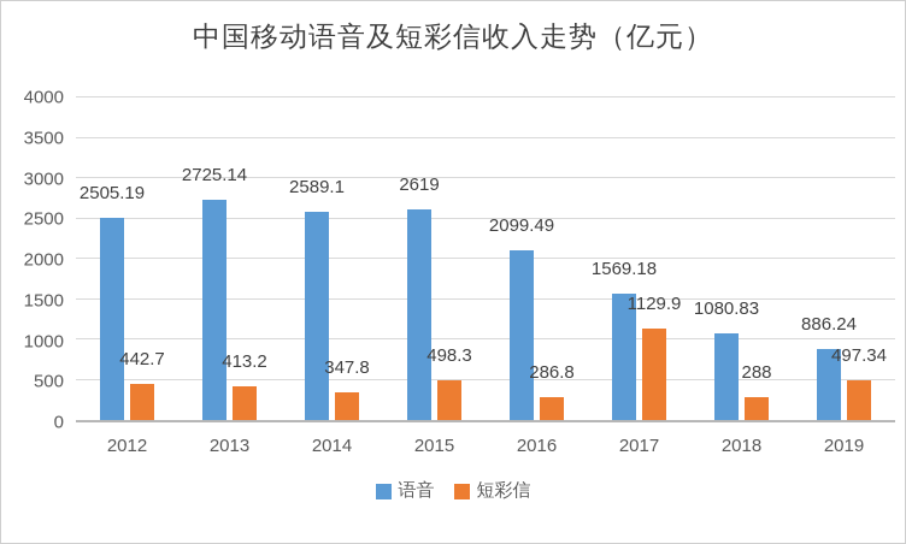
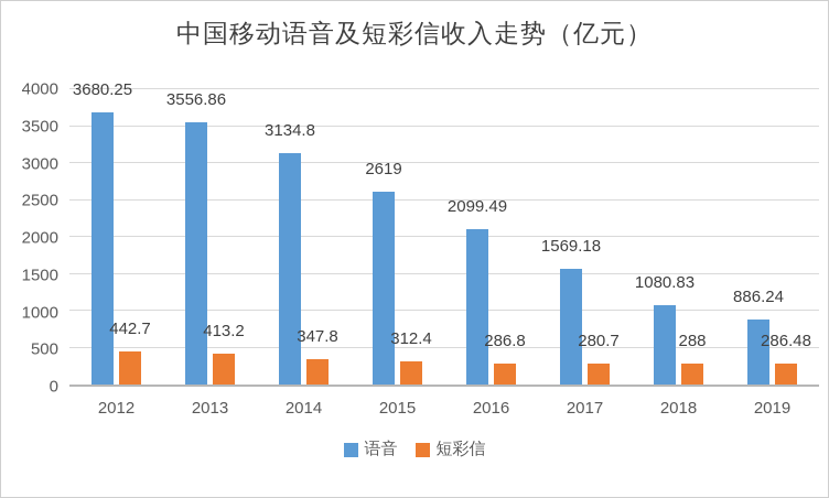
语音/2012: 2505.19 -> 3680.25
语音/2013: 2725.14 -> 3556.86
语音/2014: 2589.1 -> 3134.8
短彩信/2015: 498.3 -> 312.4
短彩信/2017: 1129.9 -> 280.7
短彩信/2019: 497.34 -> 286.48
